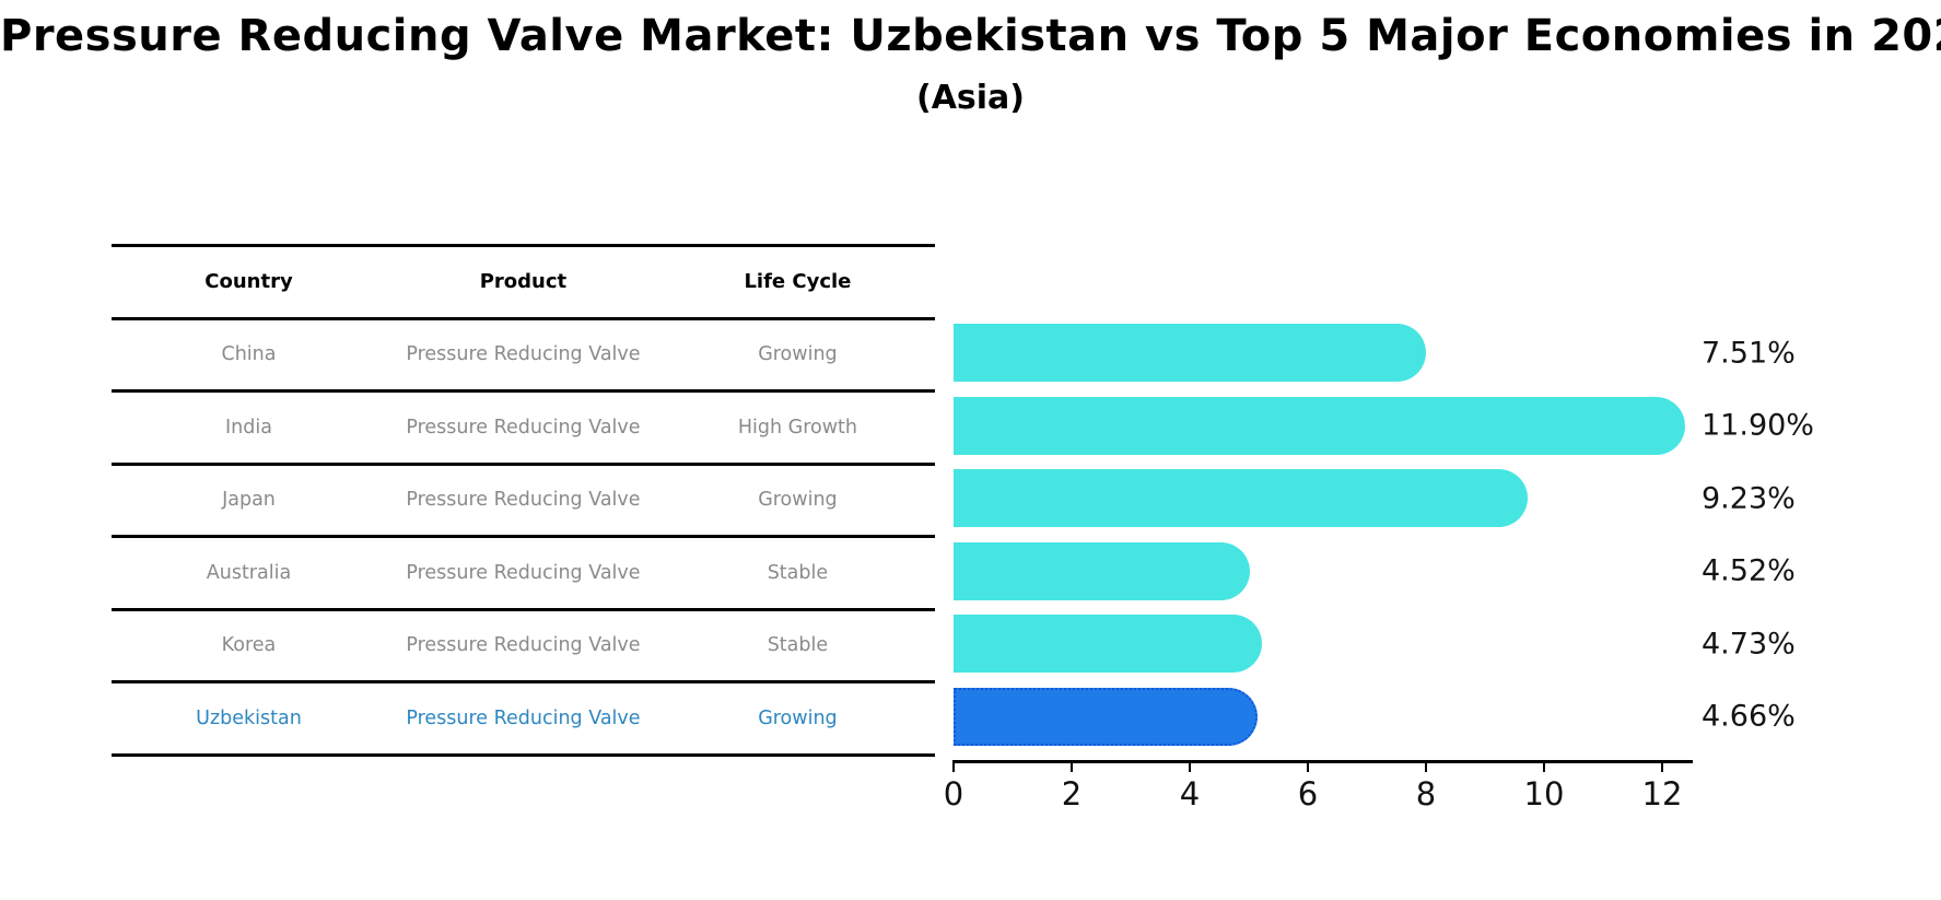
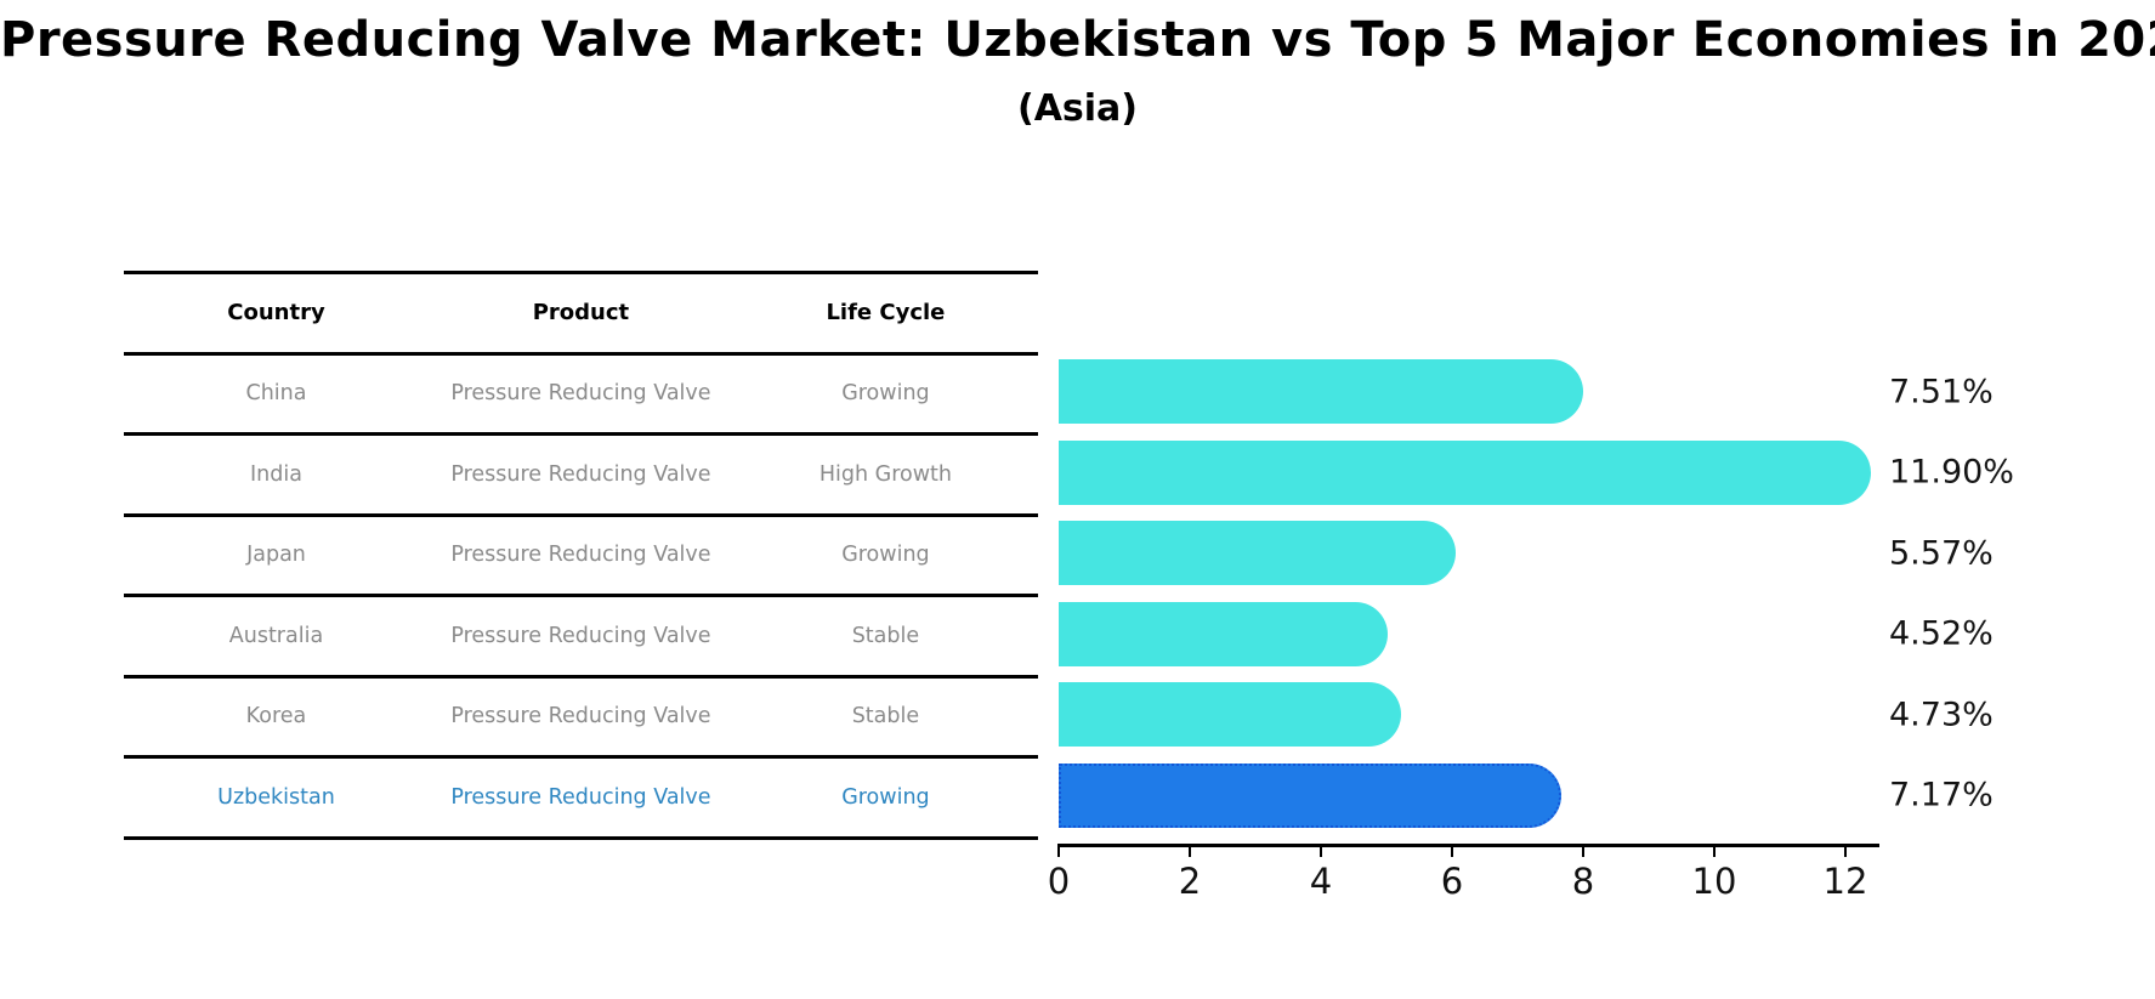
Japan: 9.23% -> 5.57%
Uzbekistan: 4.66% -> 7.17%
